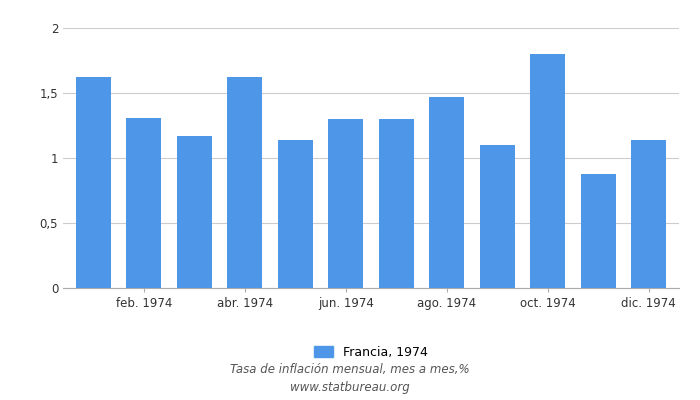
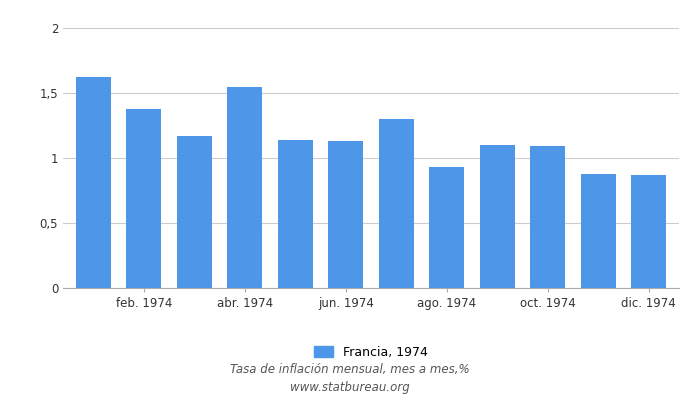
feb. 1974: 1,31 -> 1,38
abr. 1974: 1,62 -> 1,55
jun. 1974: 1,30 -> 1,13
ago. 1974: 1,47 -> 0,93
oct. 1974: 1,80 -> 1,09
dic. 1974: 1,14 -> 0,87
